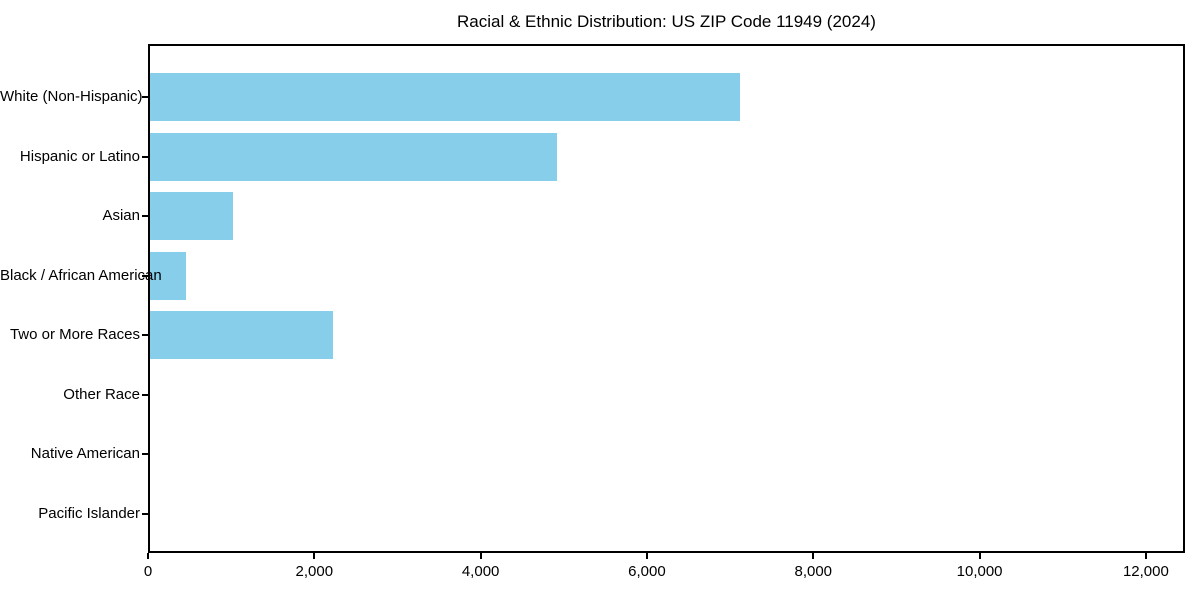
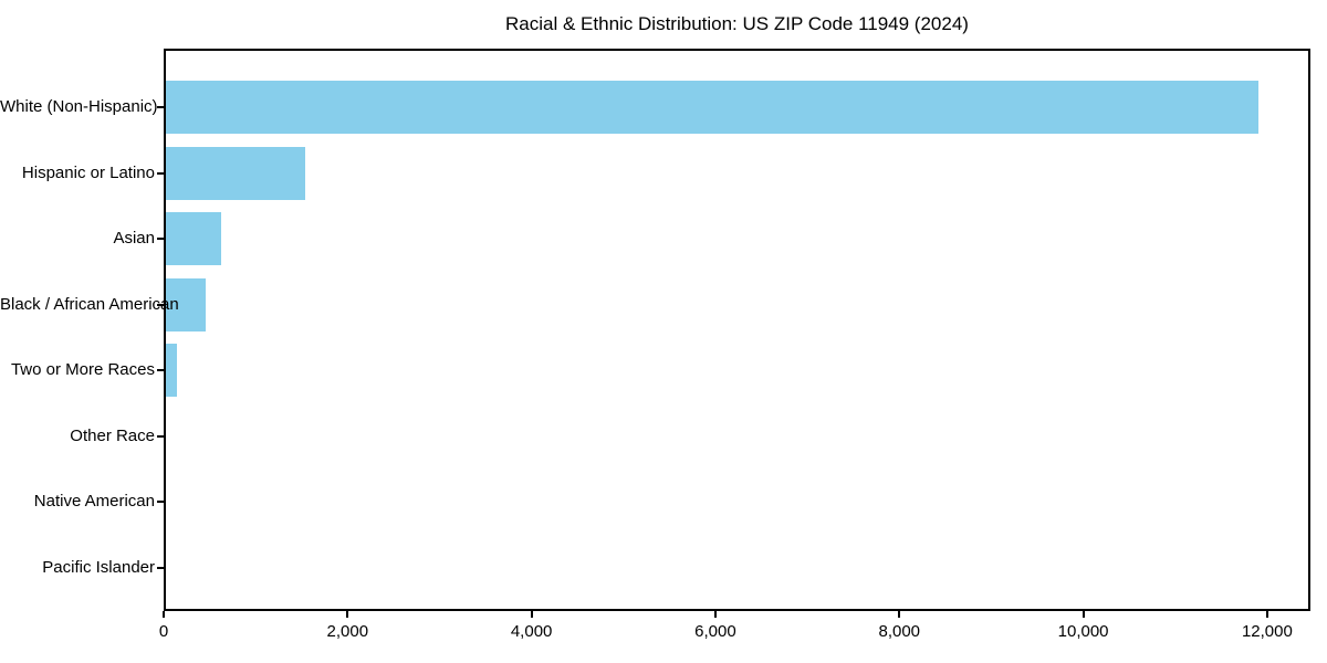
White (Non-Hispanic): 7100 -> 11900
Hispanic or Latino: 4900 -> 1500
Asian: 1000 -> 600
Two or More Races: 2200 -> 100
